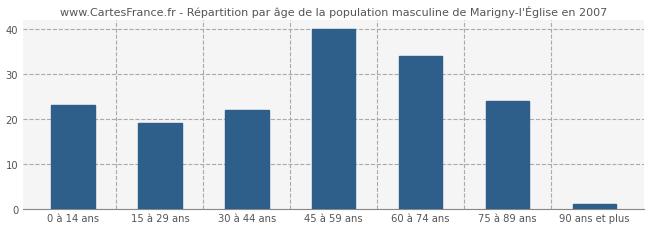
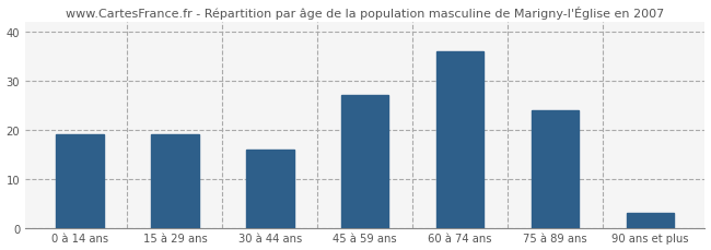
0 à 14 ans: 23 -> 19
30 à 44 ans: 22 -> 16
45 à 59 ans: 40 -> 27
60 à 74 ans: 34 -> 36
90 ans et plus: 1 -> 3
